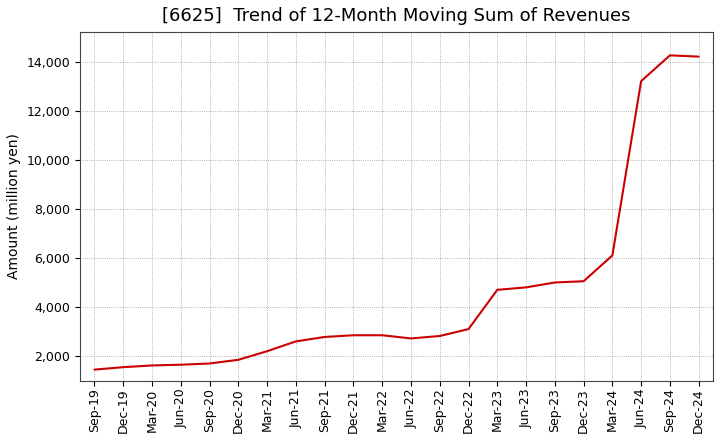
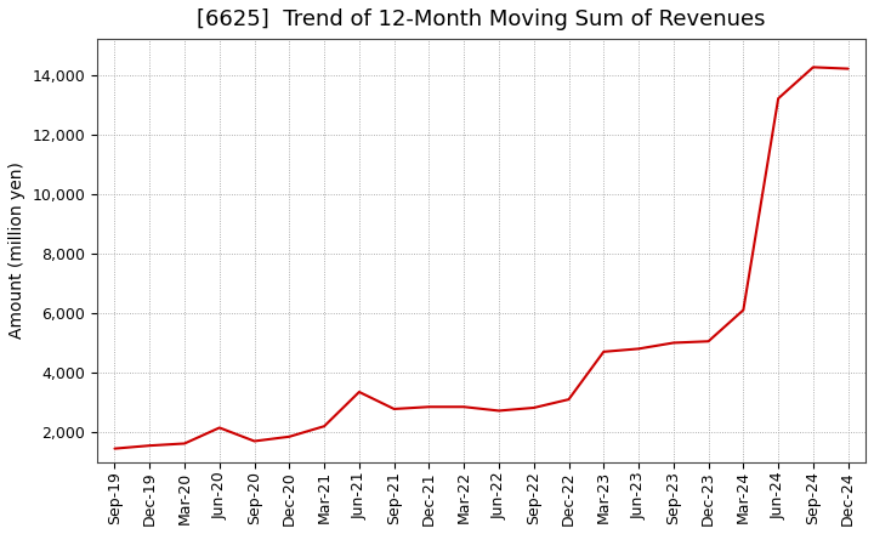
Jun-20: 1,650 -> 2,150
Jun-21: 2,600 -> 3,350
